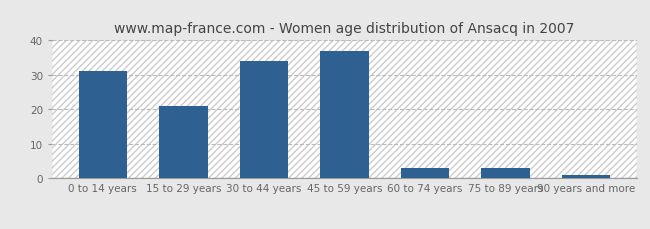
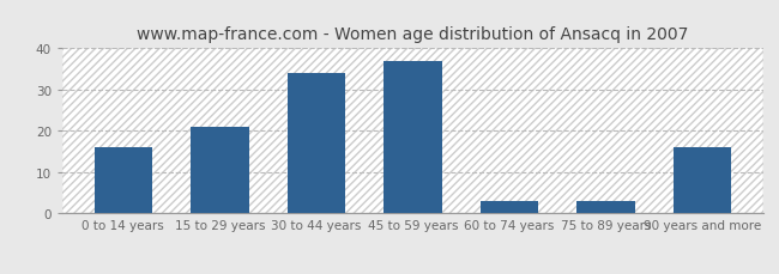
0 to 14 years: 31 -> 16
90 years and more: 1 -> 16
